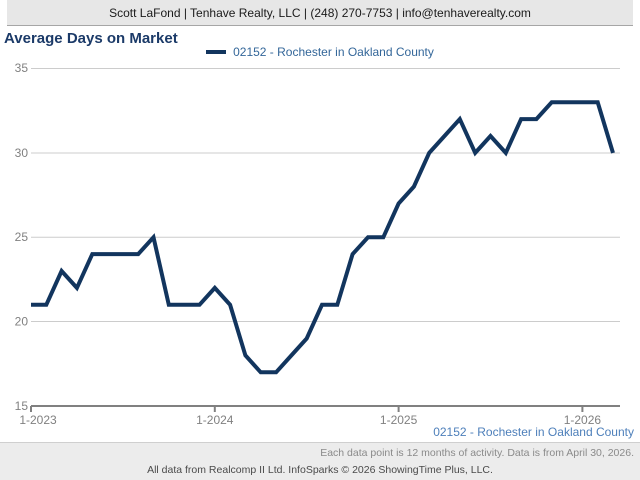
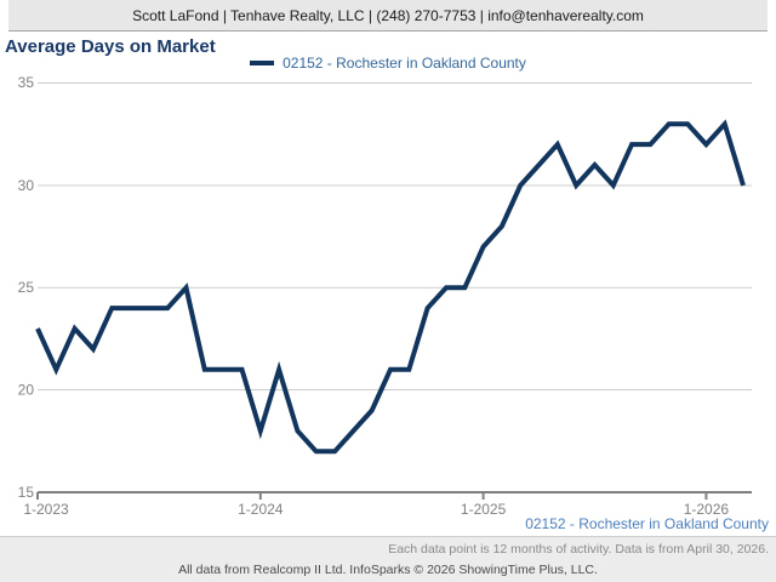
1-2023: 21 -> 23
1-2024: 22 -> 18
1-2026: 33 -> 32
